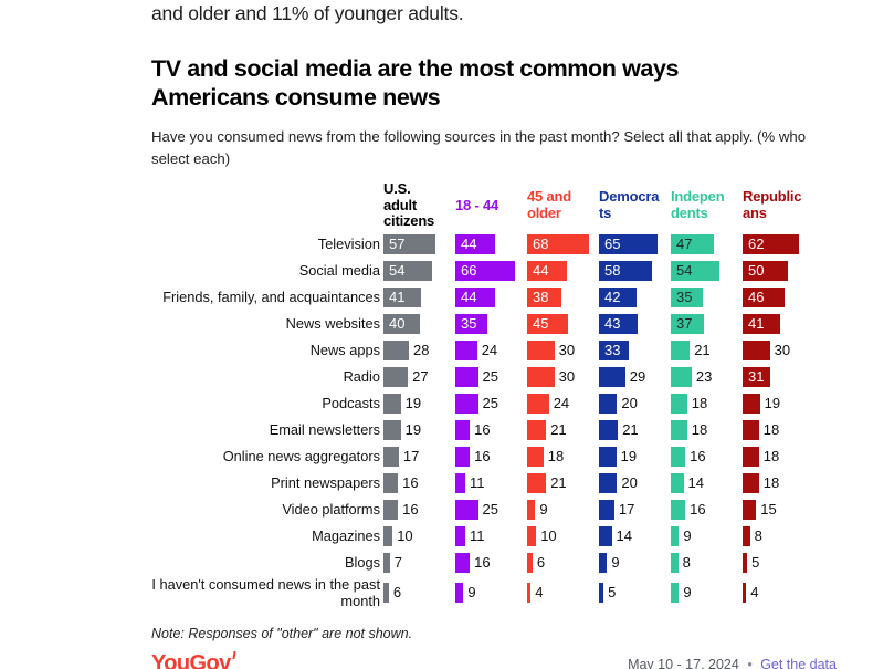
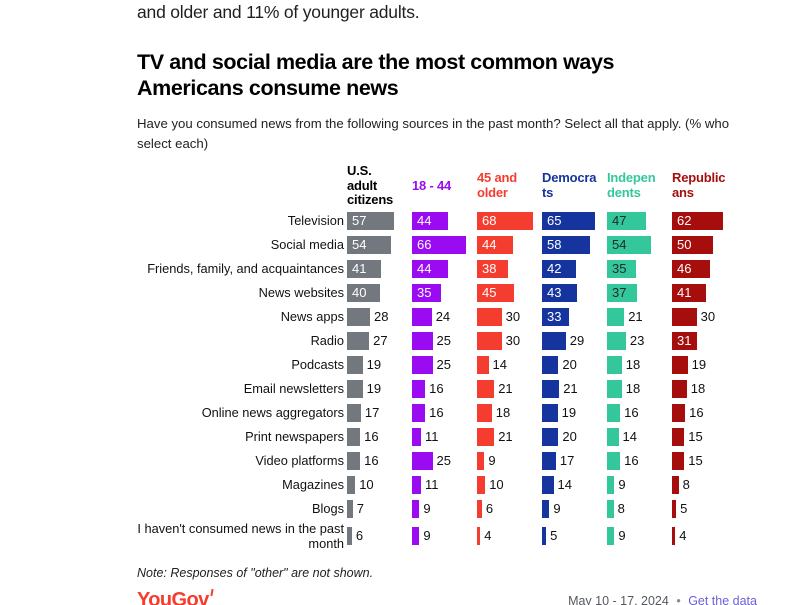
45 and older/Podcasts: 24 -> 14
Republicans/Online news aggregators: 18 -> 16
Republicans/Print newspapers: 18 -> 15
18 - 44/Blogs: 16 -> 9
